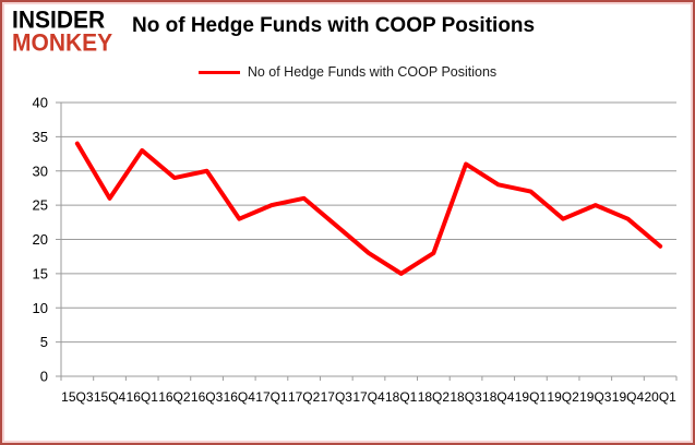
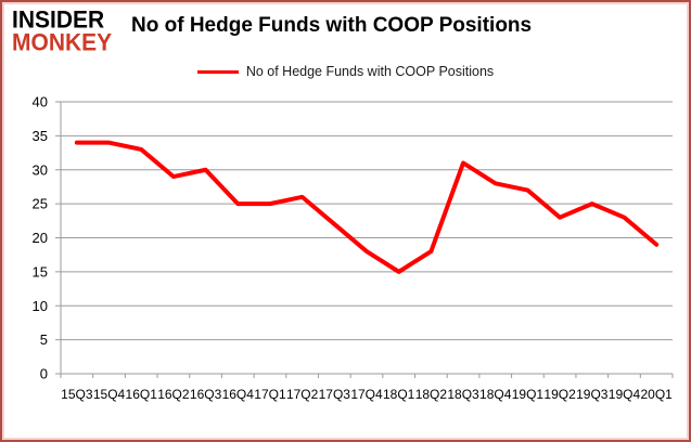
15Q4: 26 -> 34
16Q4: 23 -> 25
